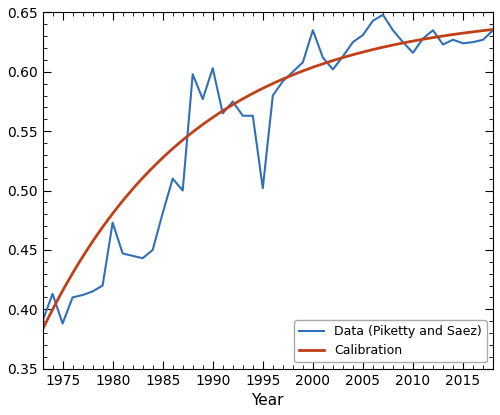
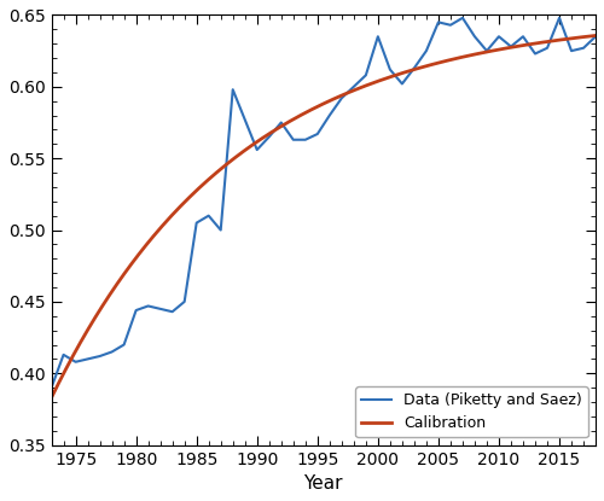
Data (Piketty and Saez)/1975: 0.388 -> 0.408
Data (Piketty and Saez)/1980: 0.473 -> 0.444
Data (Piketty and Saez)/1985: 0.481 -> 0.505
Data (Piketty and Saez)/1990: 0.603 -> 0.556
Data (Piketty and Saez)/1995: 0.502 -> 0.567
Data (Piketty and Saez)/2005: 0.631 -> 0.645
Data (Piketty and Saez)/2010: 0.616 -> 0.635
Data (Piketty and Saez)/2015: 0.624 -> 0.648
